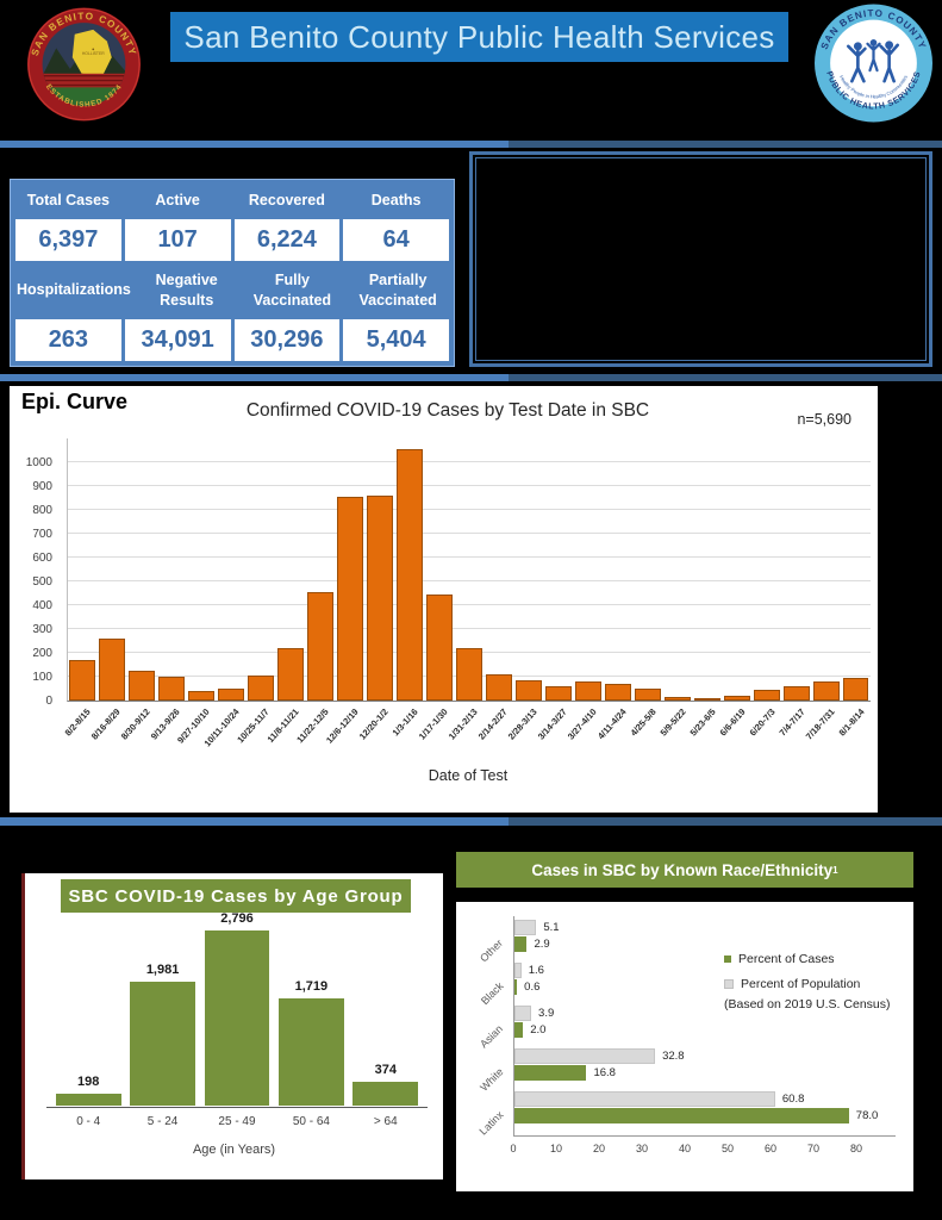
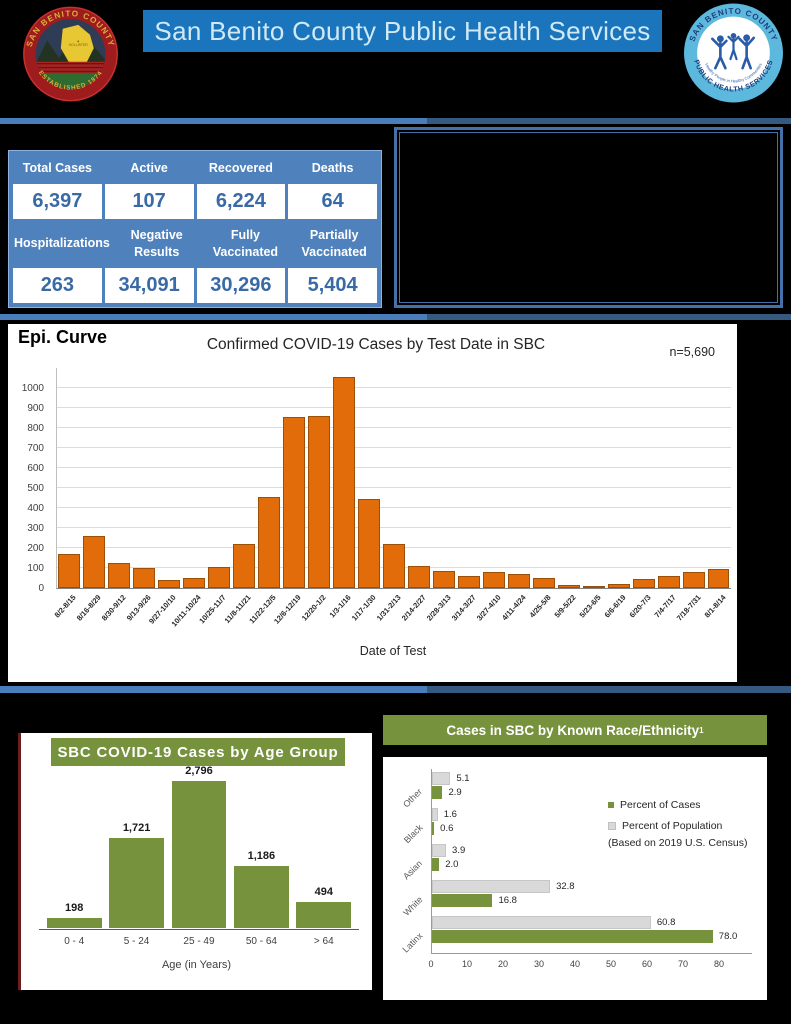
SBC COVID-19 Cases by Age Group/5 - 24: 1,981 -> 1,721
SBC COVID-19 Cases by Age Group/50 - 64: 1,719 -> 1,186
SBC COVID-19 Cases by Age Group/> 64: 374 -> 494
